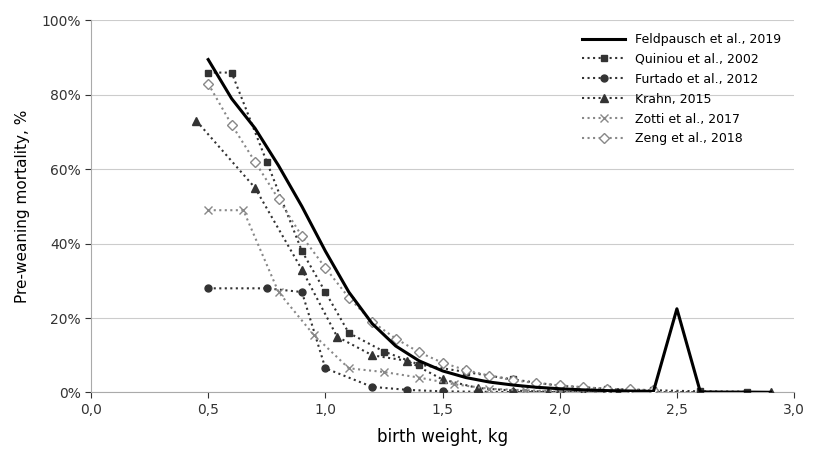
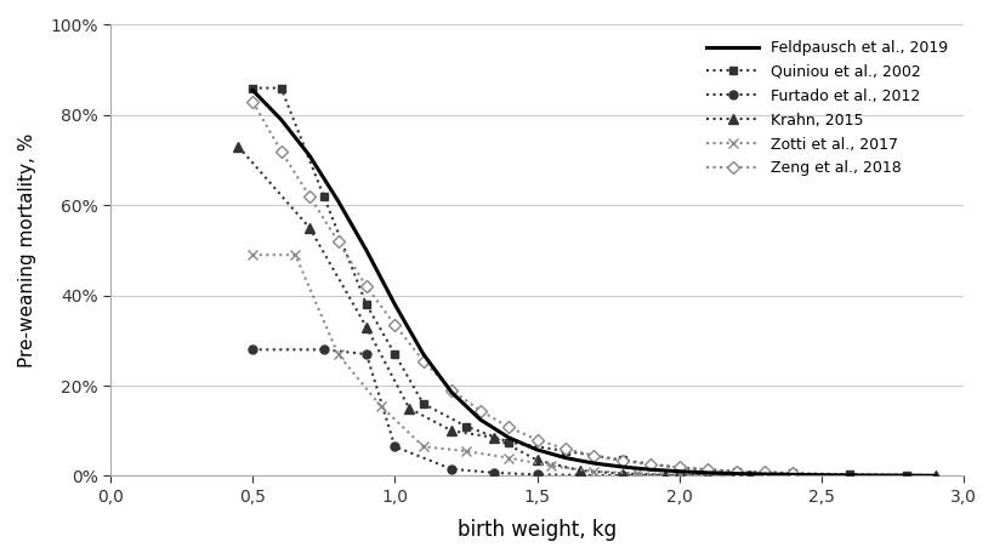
Feldpausch et al., 2019/0,5: 89.5% -> 85.5%
Feldpausch et al., 2019/2,5: 22.5% -> 0.2%
